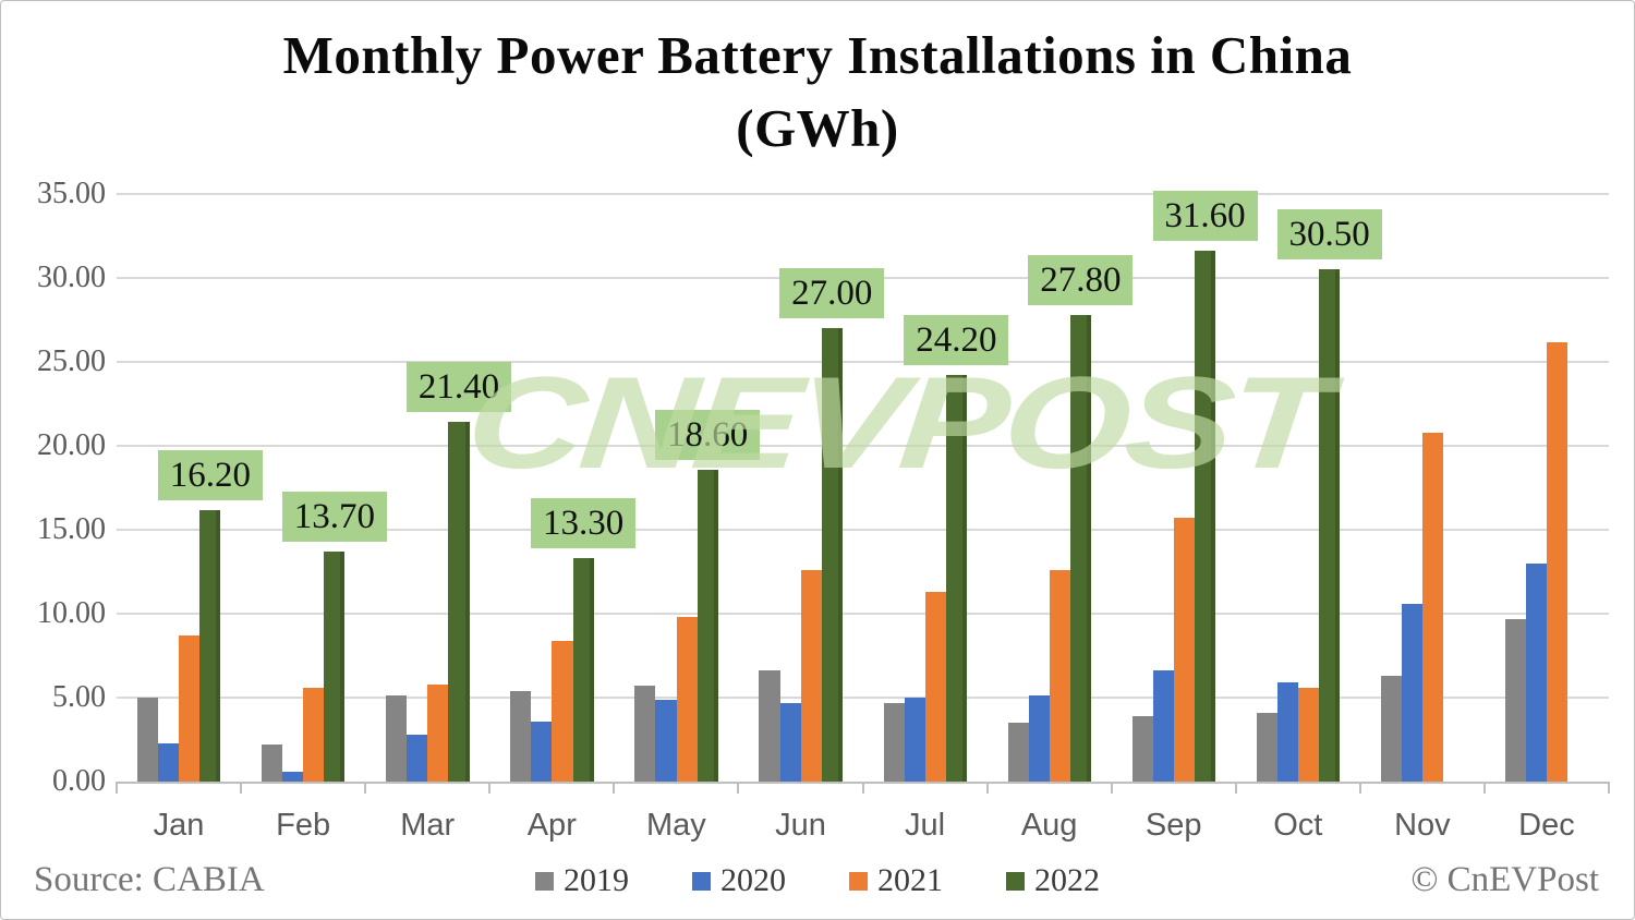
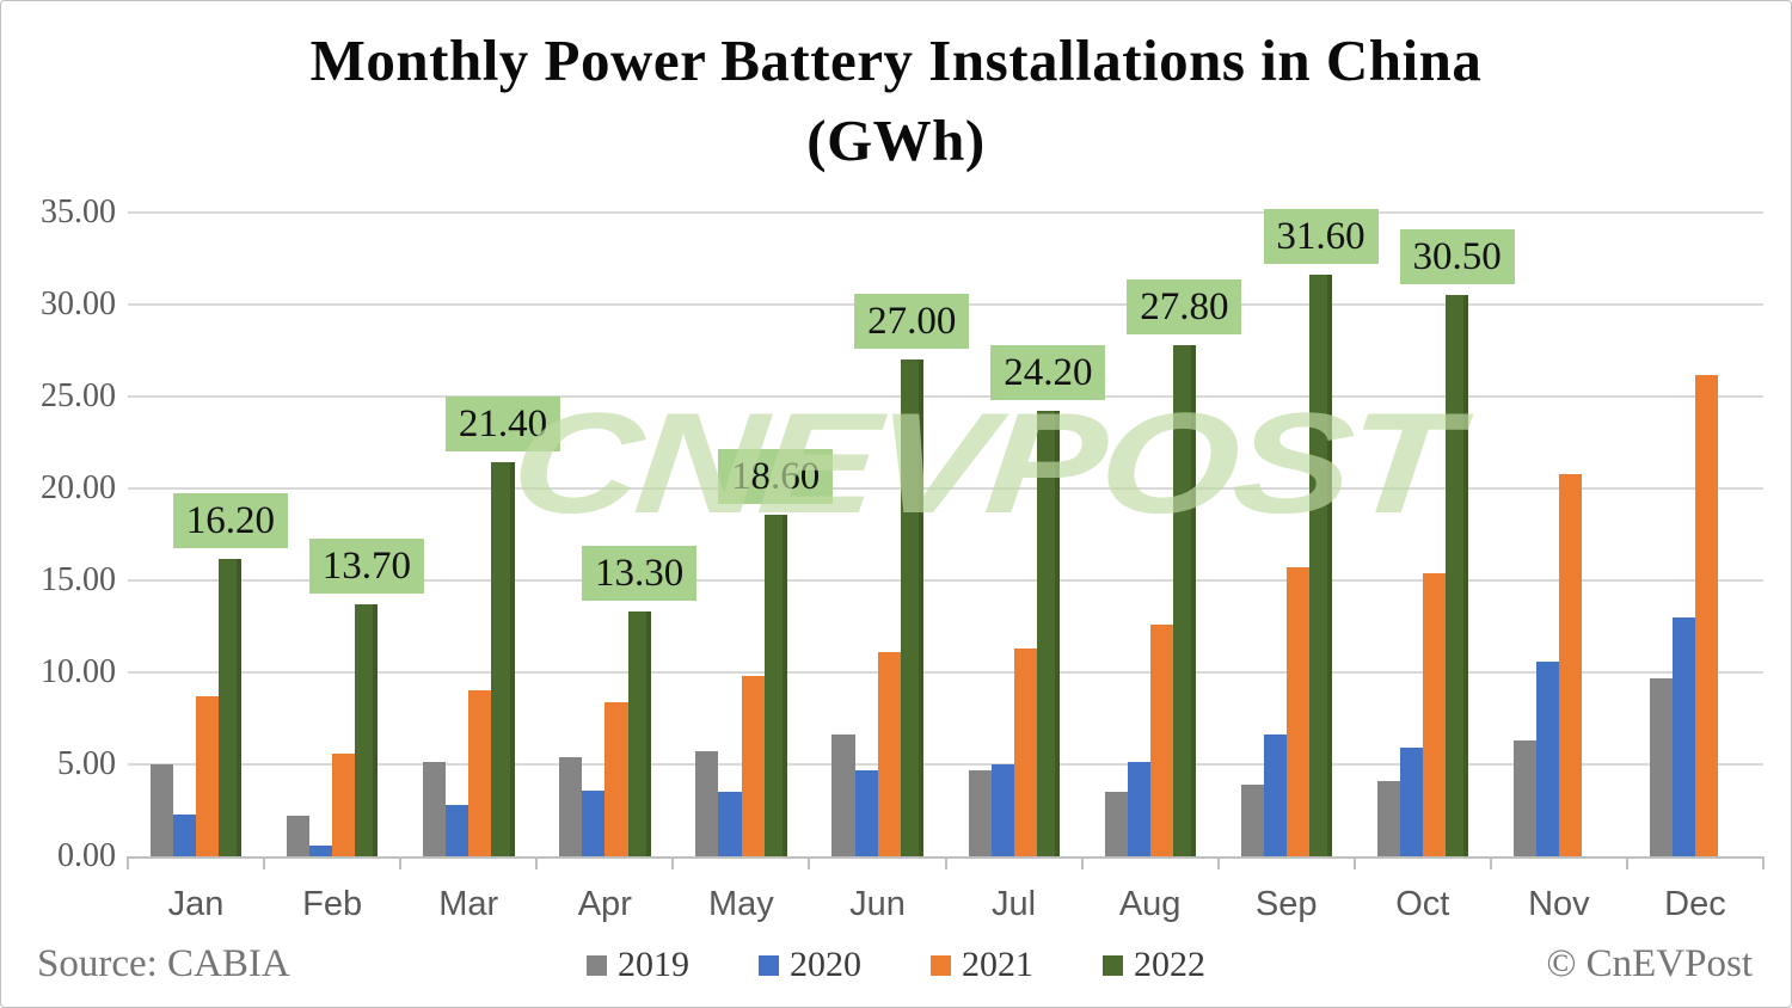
2021/Mar: 5.8 -> 9.0
2020/May: 4.9 -> 3.5
2021/Jun: 12.6 -> 11.1
2021/Oct: 5.6 -> 15.4
